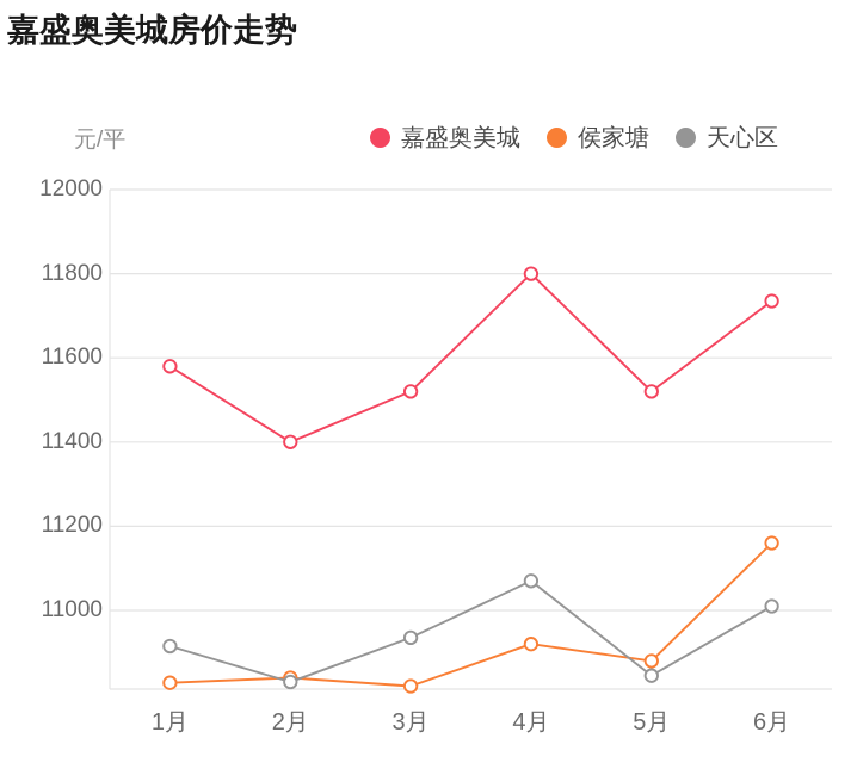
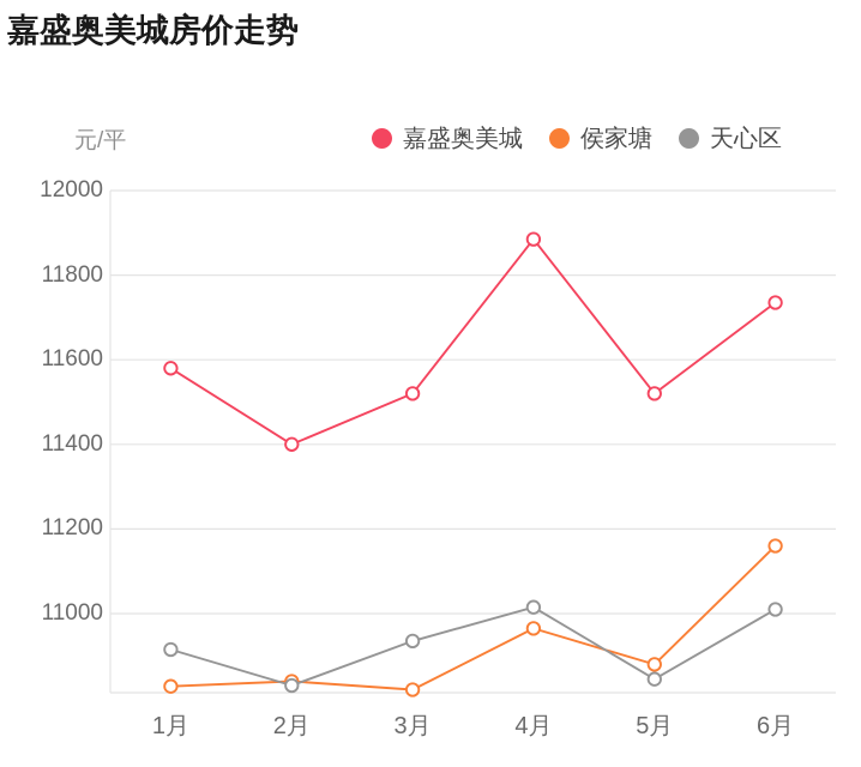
嘉盛奥美城/4月: 11800 -> 11880
侯家塘/4月: 10920 -> 10960
天心区/4月: 11070 -> 11020
